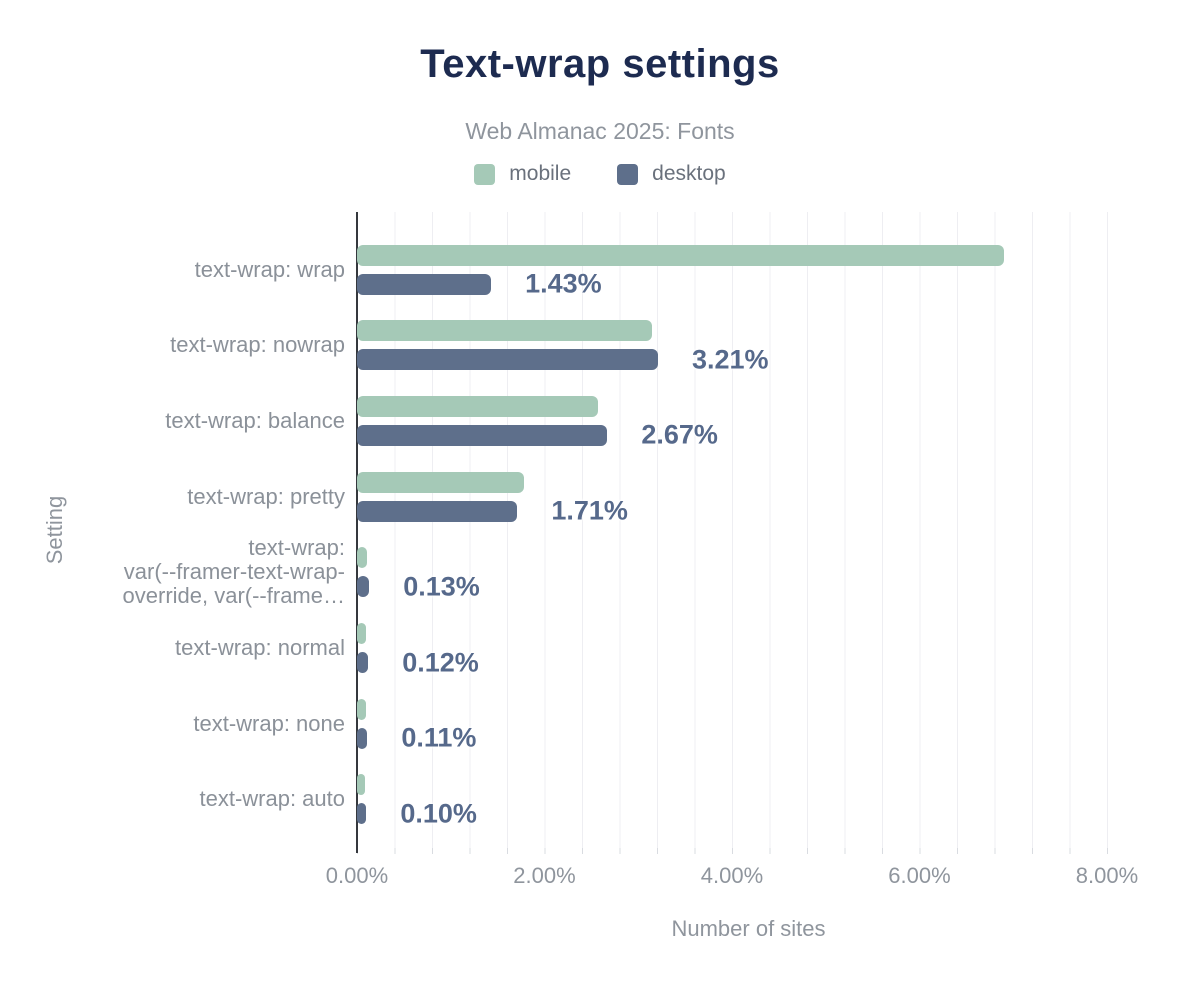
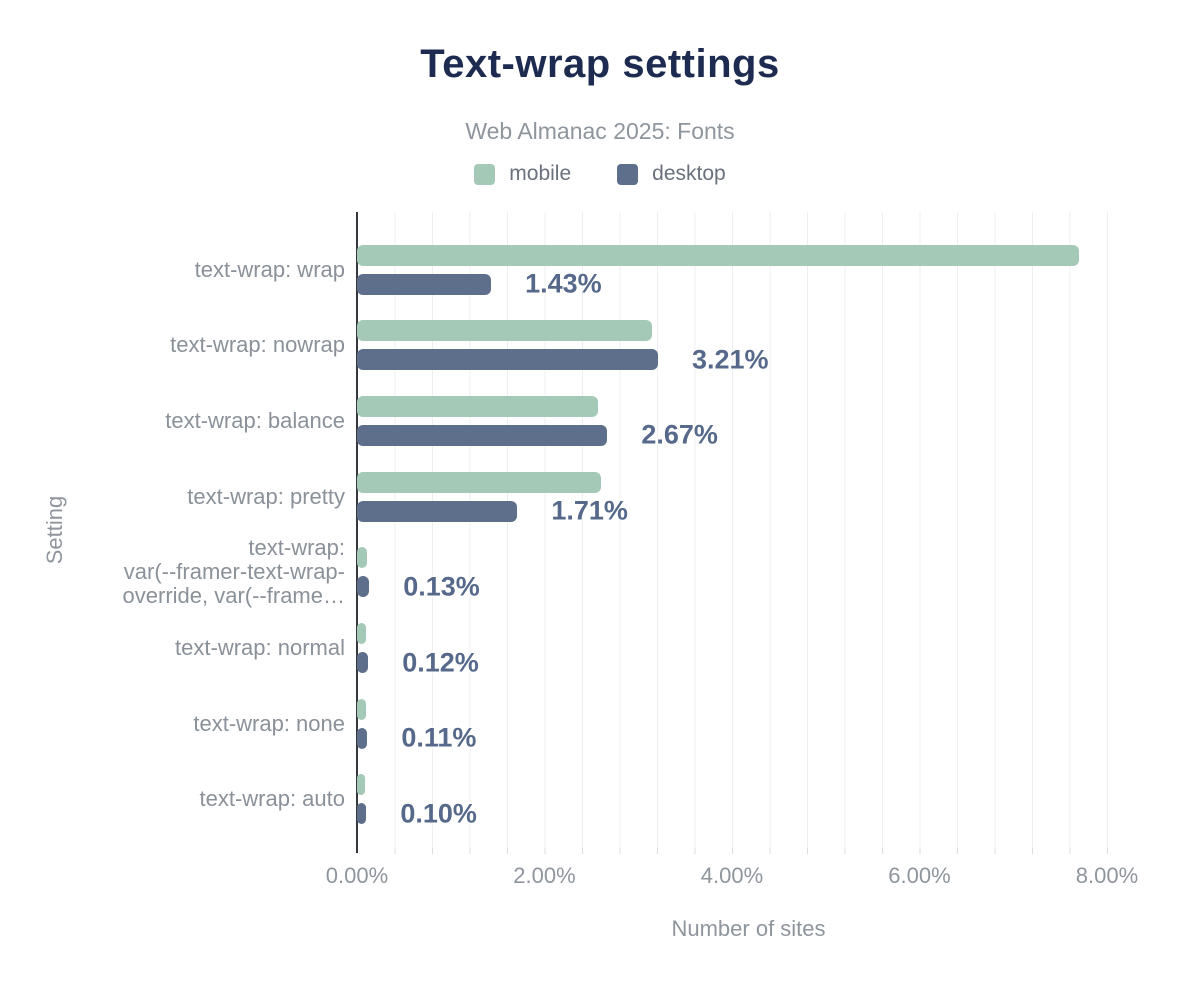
mobile/text-wrap: wrap: 6.9% -> 7.7%
mobile/text-wrap: pretty: 1.8% -> 2.6%
